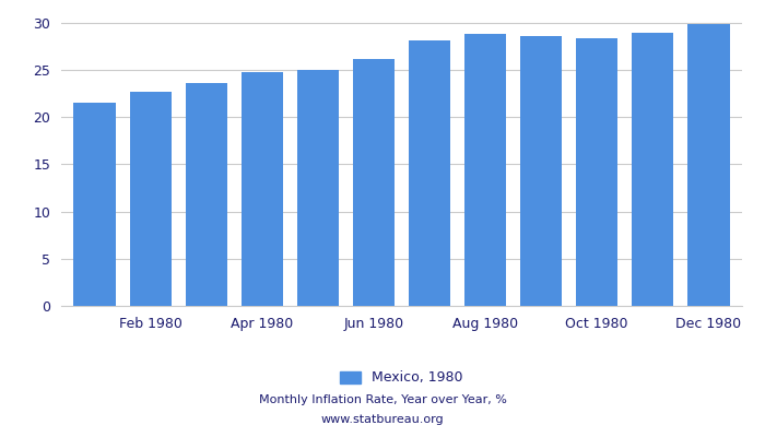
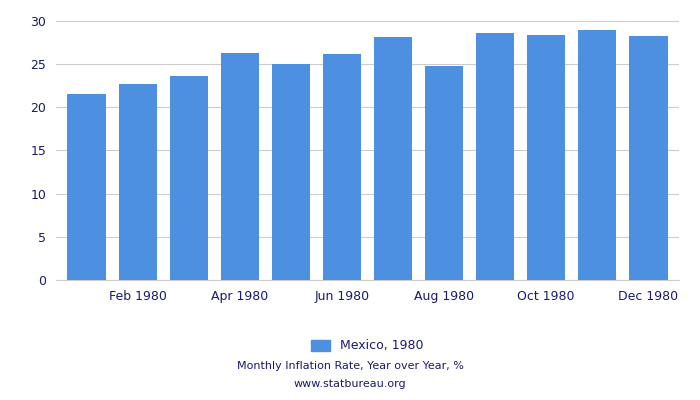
Apr 1980: 24.7 -> 26.2
Aug 1980: 28.8 -> 24.8
Dec 1980: 29.9 -> 28.2
